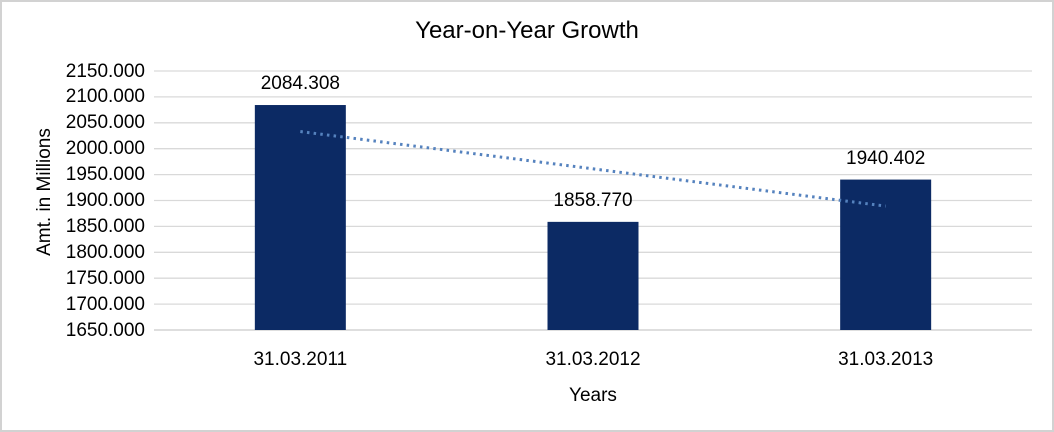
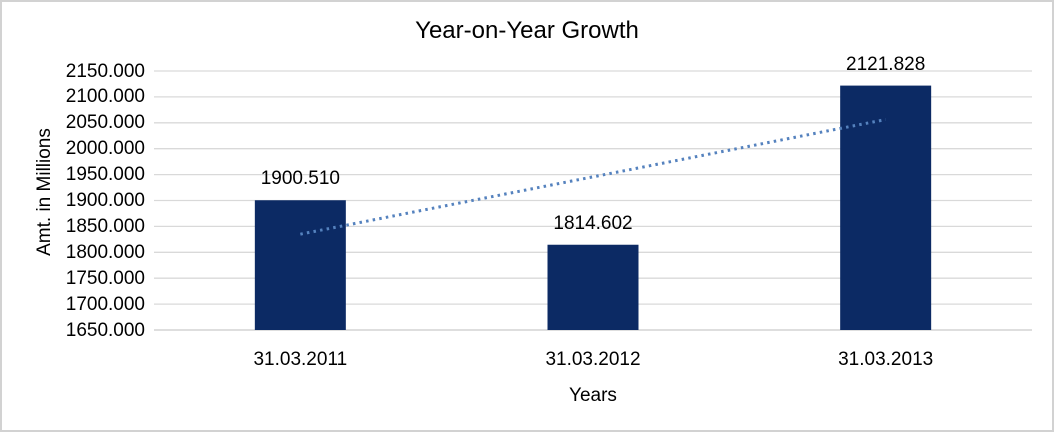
31.03.2011: 2084.308 -> 1900.510
31.03.2012: 1858.770 -> 1814.602
31.03.2013: 1940.402 -> 2121.828
